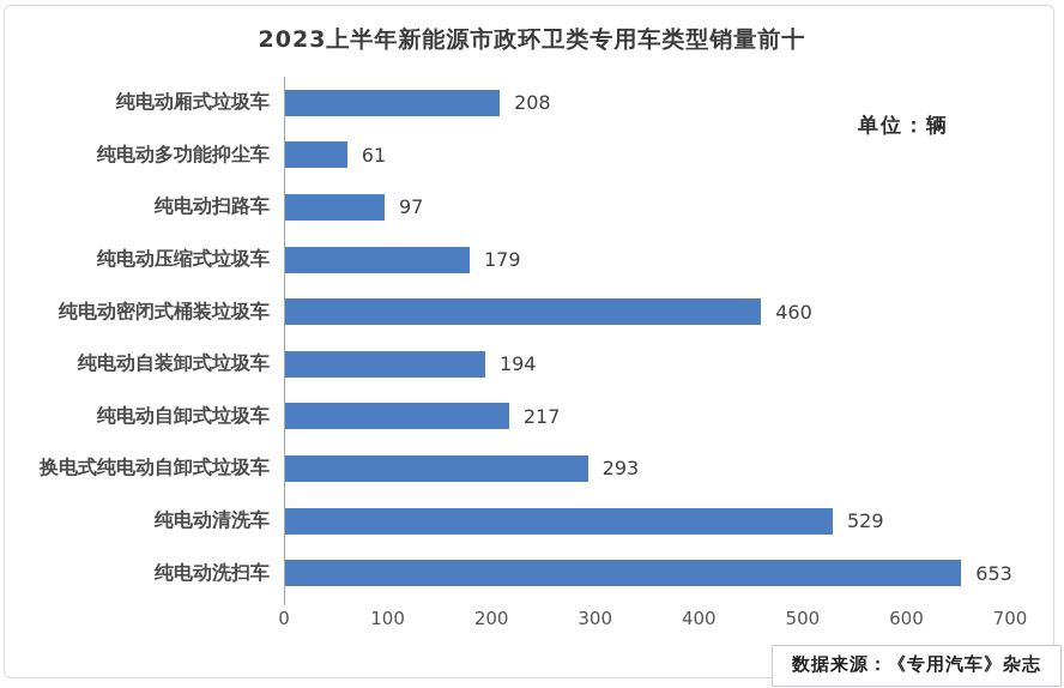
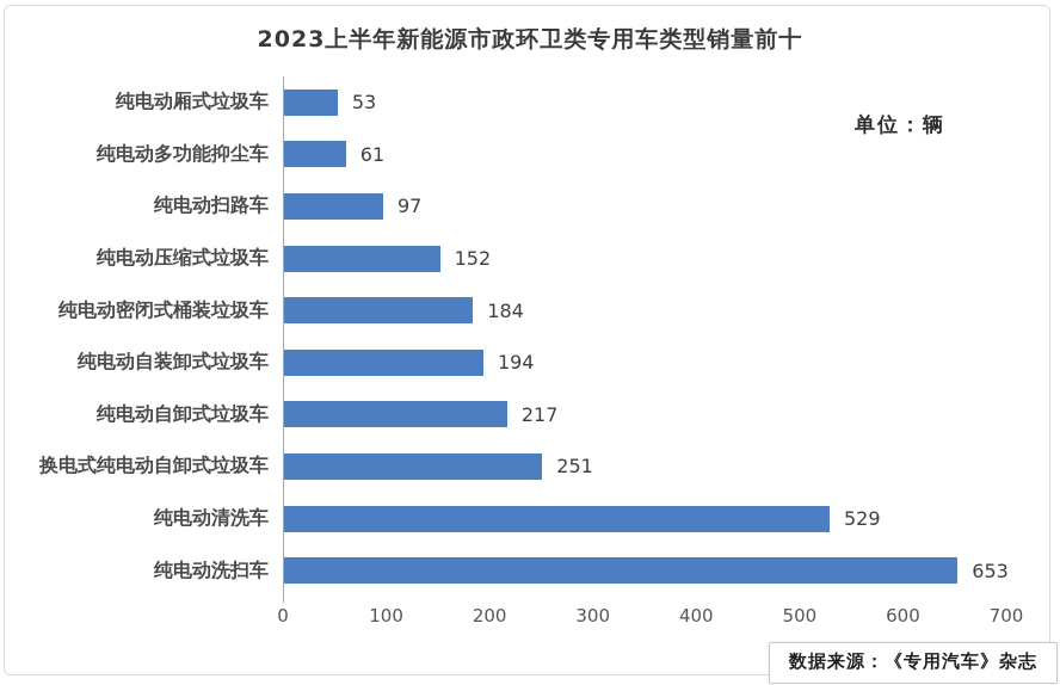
纯电动厢式垃圾车: 208 -> 53
纯电动压缩式垃圾车: 179 -> 152
纯电动密闭式桶装垃圾车: 460 -> 184
换电式纯电动自卸式垃圾车: 293 -> 251
